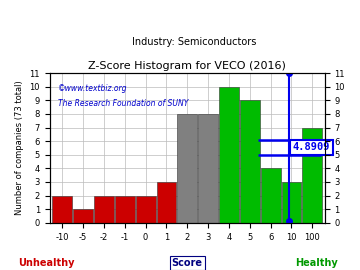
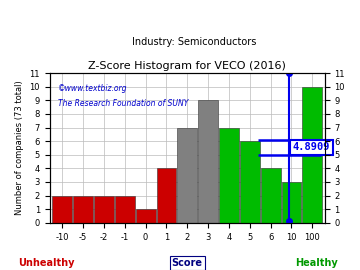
-5: 1 -> 2
0: 2 -> 1
1: 3 -> 4
2: 8 -> 7
3: 8 -> 9
4: 10 -> 7
5: 9 -> 6
100: 7 -> 10
